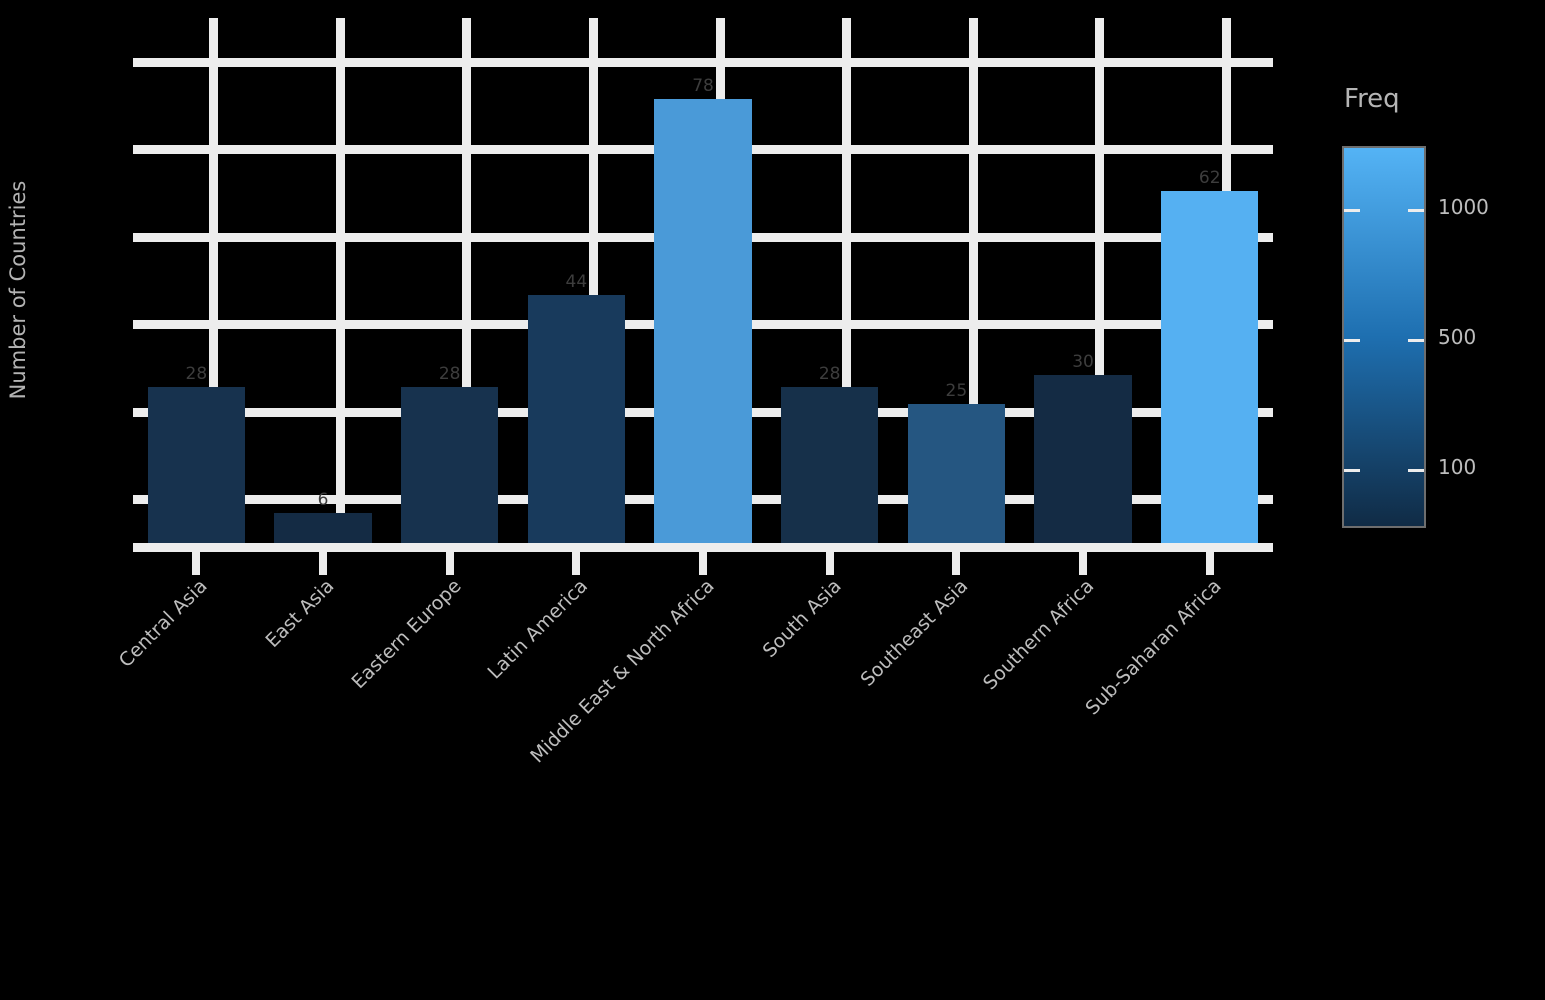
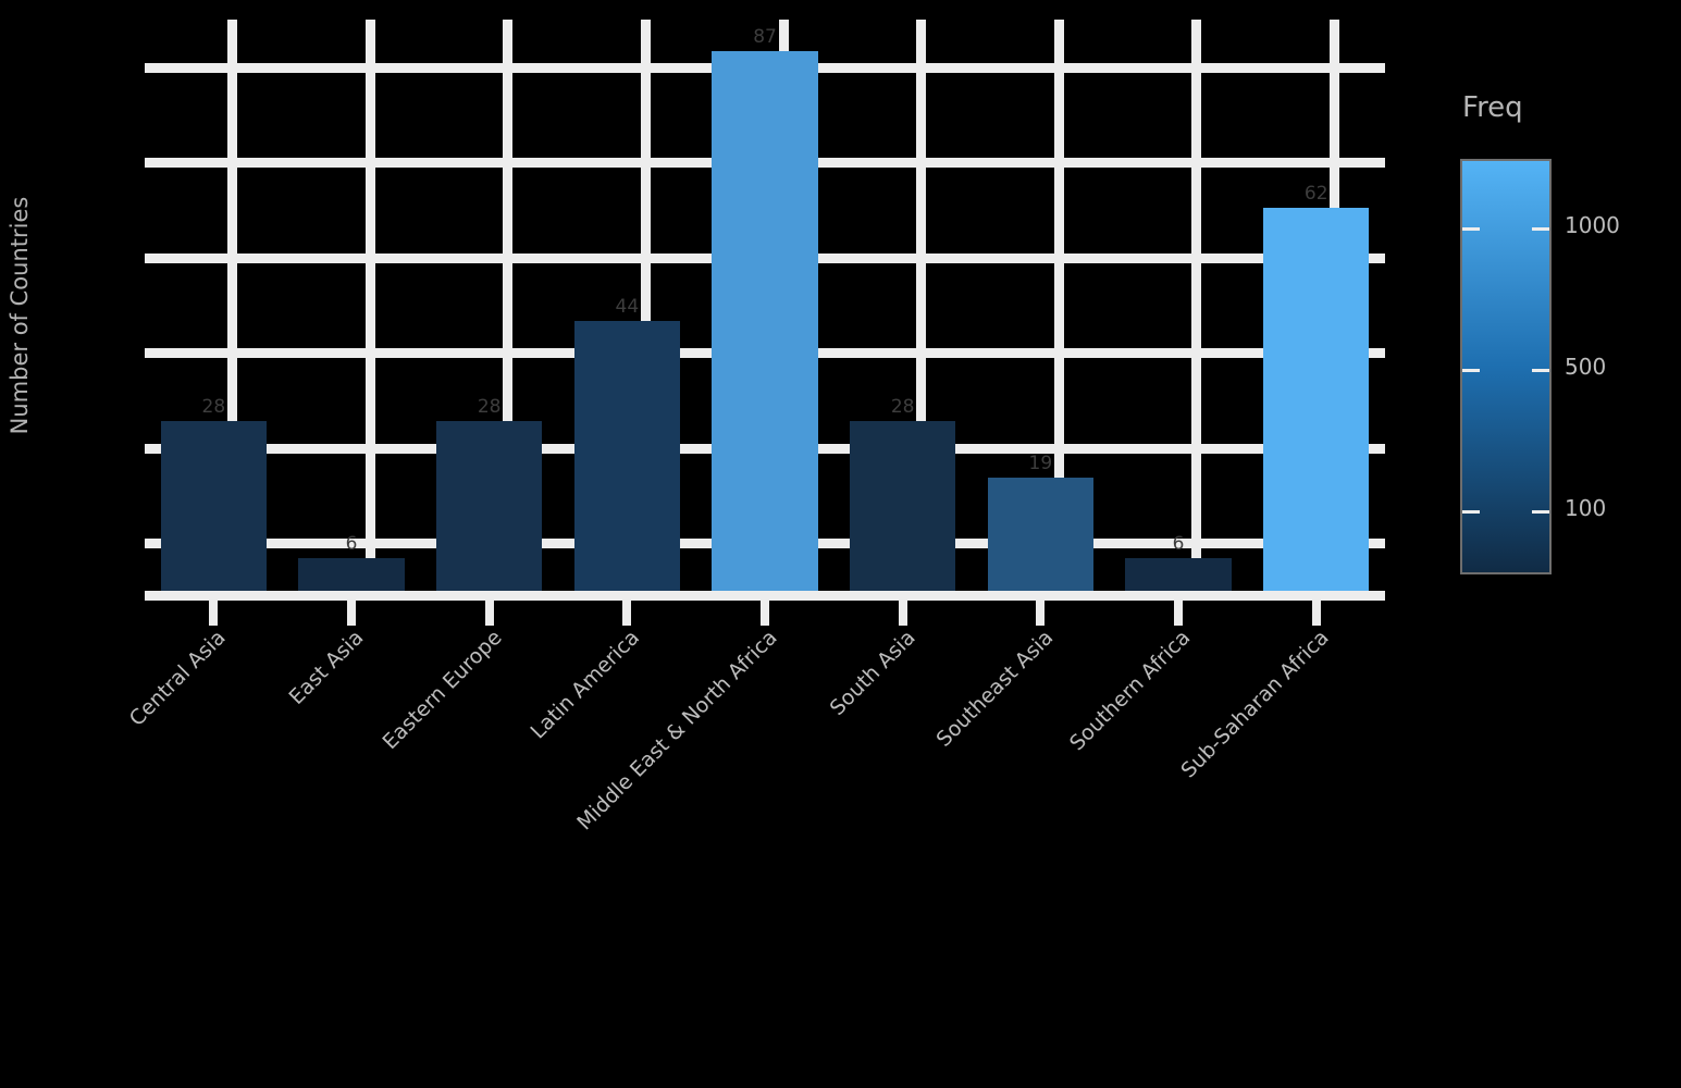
Middle East & North Africa: 78 -> 87
Southeast Asia: 25 -> 19
Southern Africa: 30 -> 6
